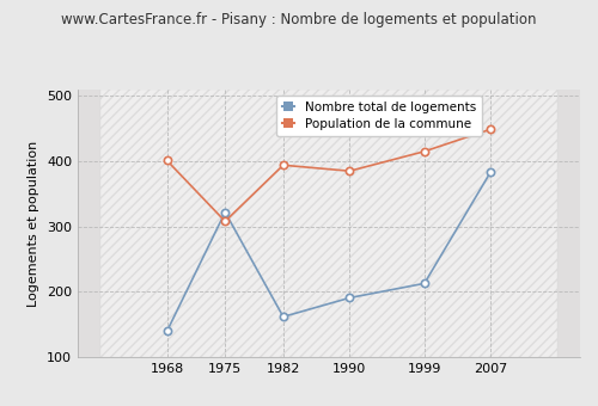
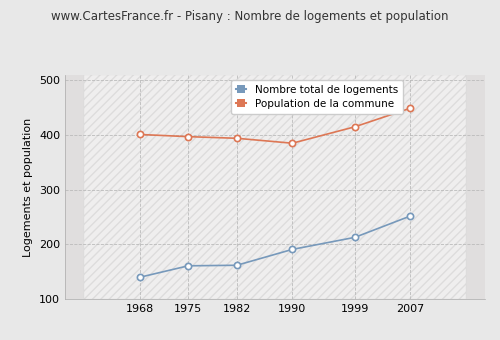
Nombre total de logements/1975: 322 -> 161
Population de la commune/1975: 308 -> 397
Nombre total de logements/2007: 384 -> 252
